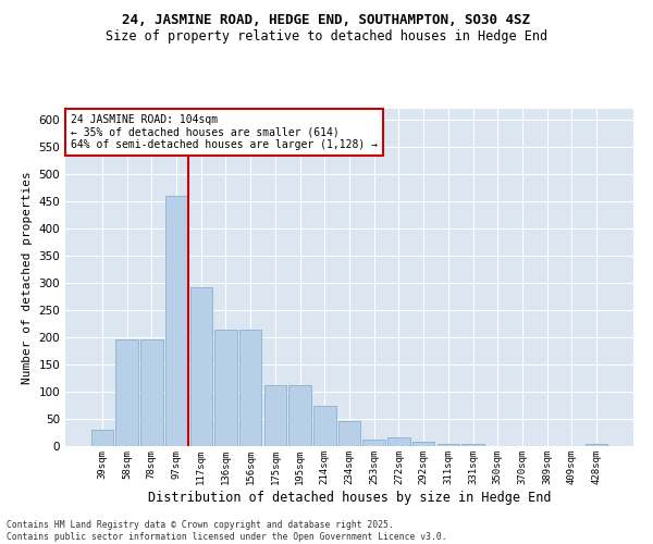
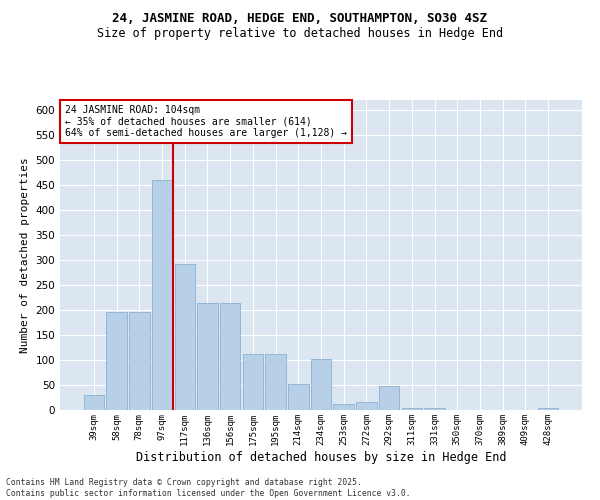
214sqm: 75 -> 52
234sqm: 47 -> 102
292sqm: 9 -> 48
